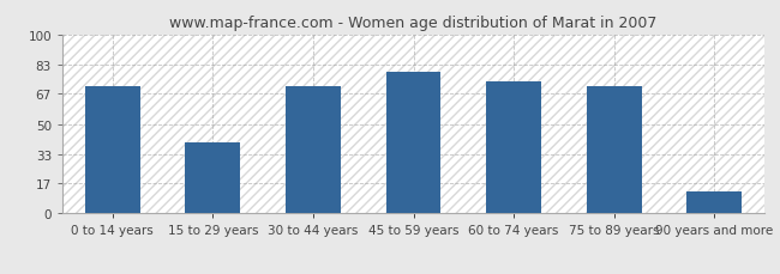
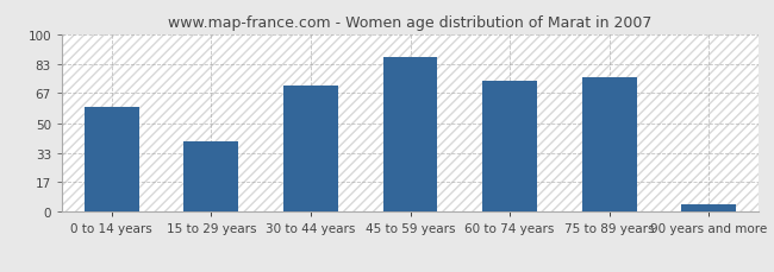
0 to 14 years: 71 -> 59
45 to 59 years: 79 -> 87
75 to 89 years: 71 -> 76
90 years and more: 12 -> 4
